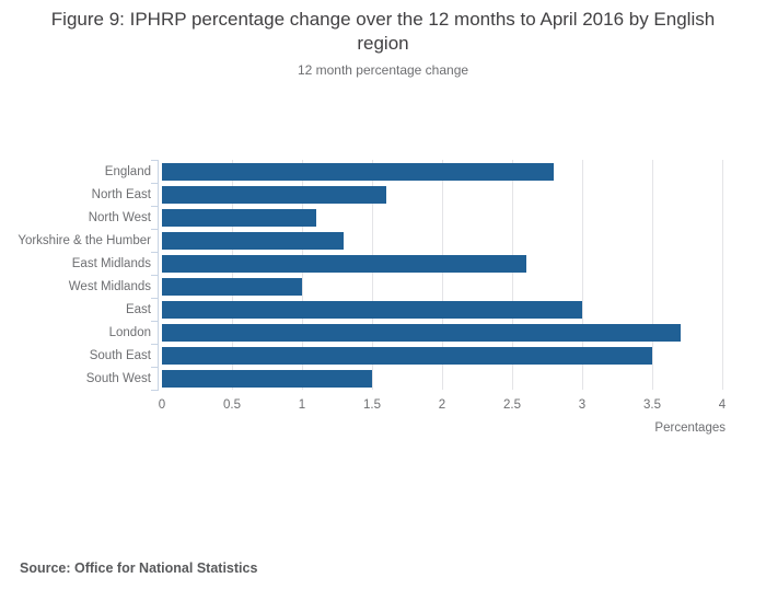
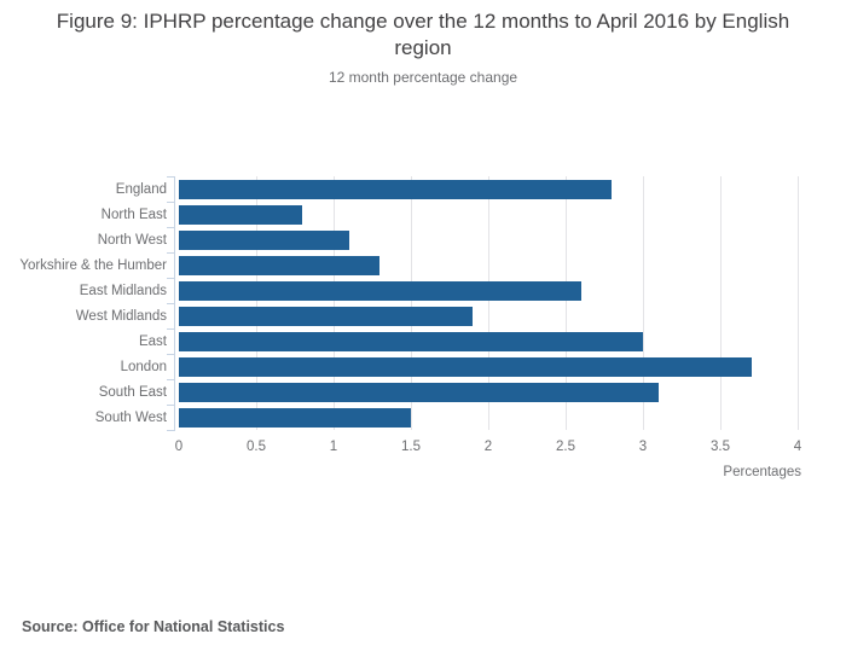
North East: 1.6 -> 0.8
West Midlands: 1.0 -> 1.9
South East: 3.5 -> 3.1
